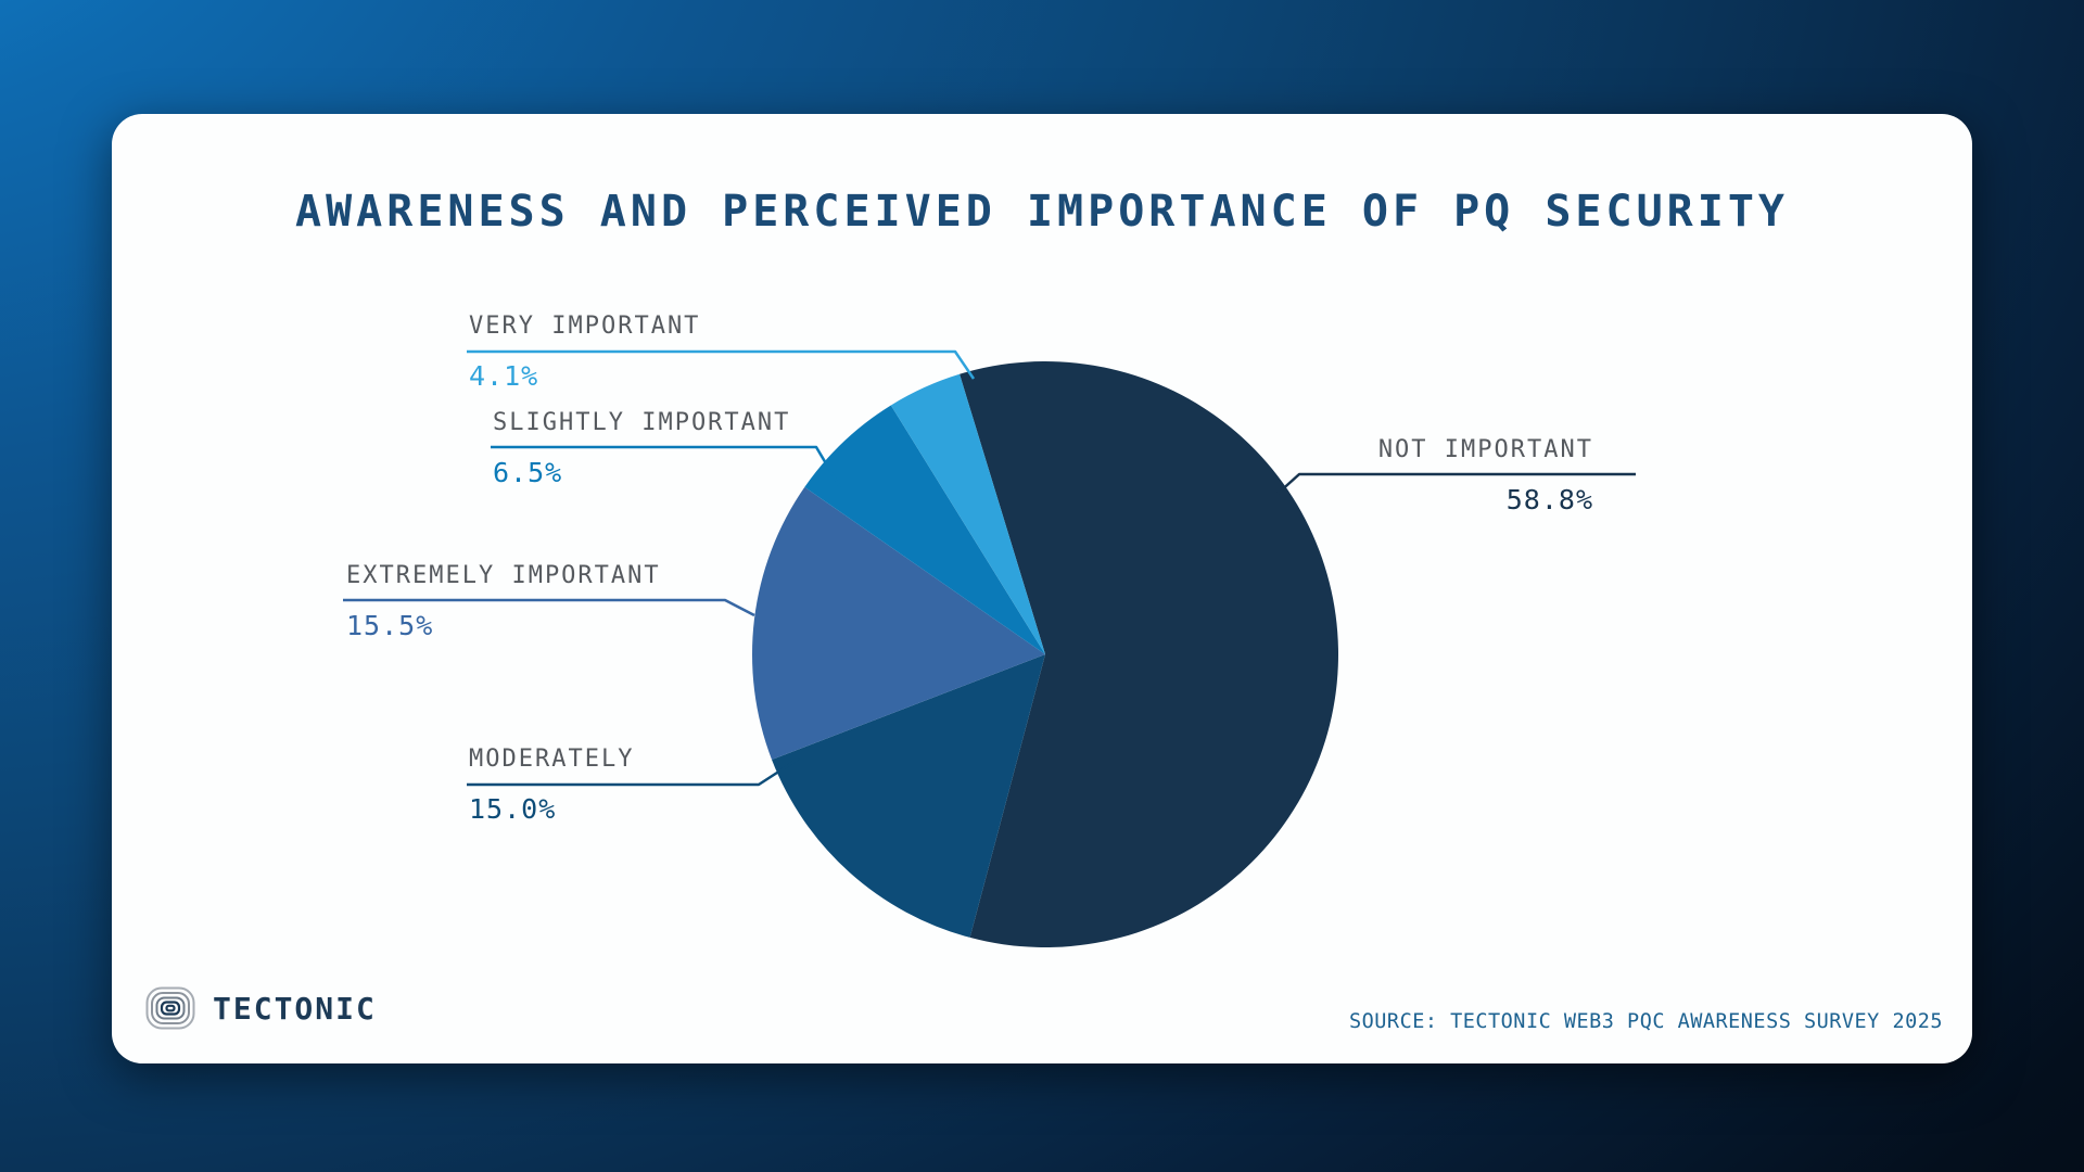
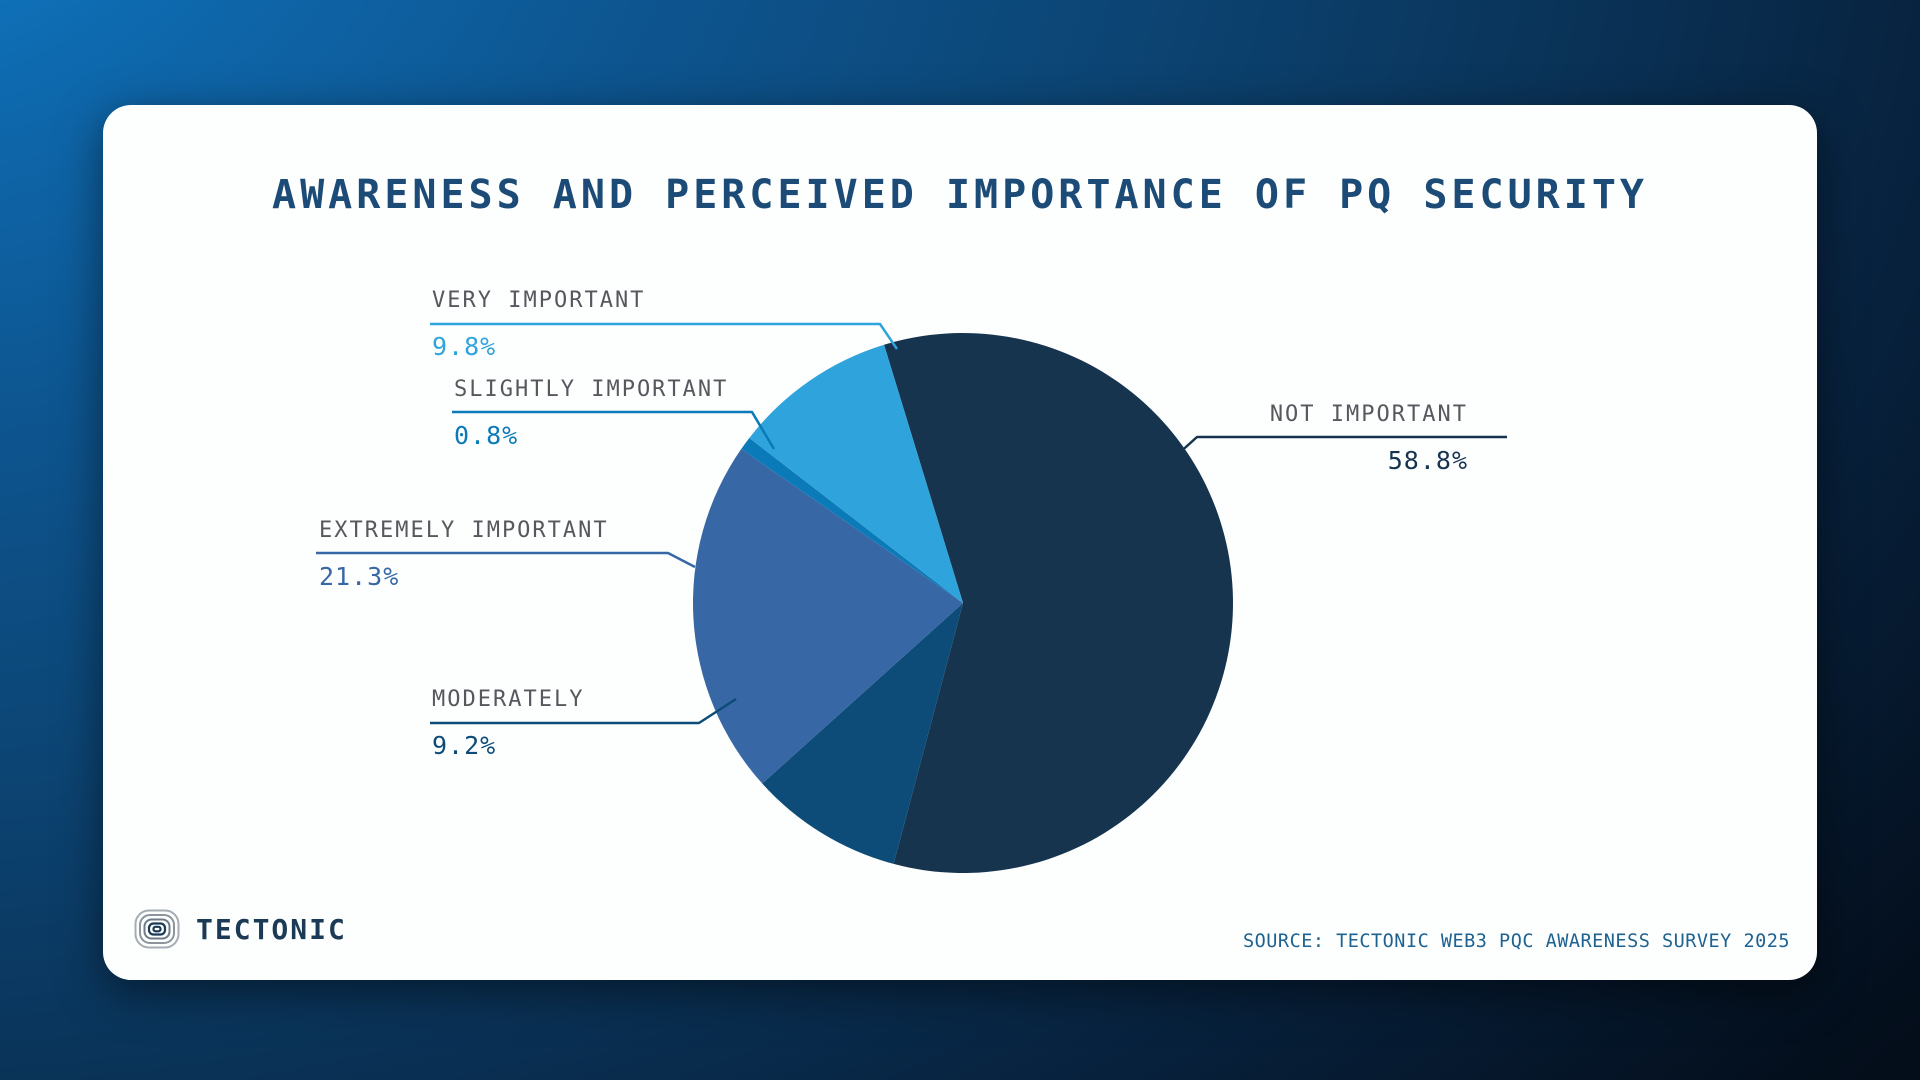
MODERATELY: 15.0% -> 9.2%
EXTREMELY IMPORTANT: 15.5% -> 21.3%
SLIGHTLY IMPORTANT: 6.5% -> 0.8%
VERY IMPORTANT: 4.1% -> 9.8%
